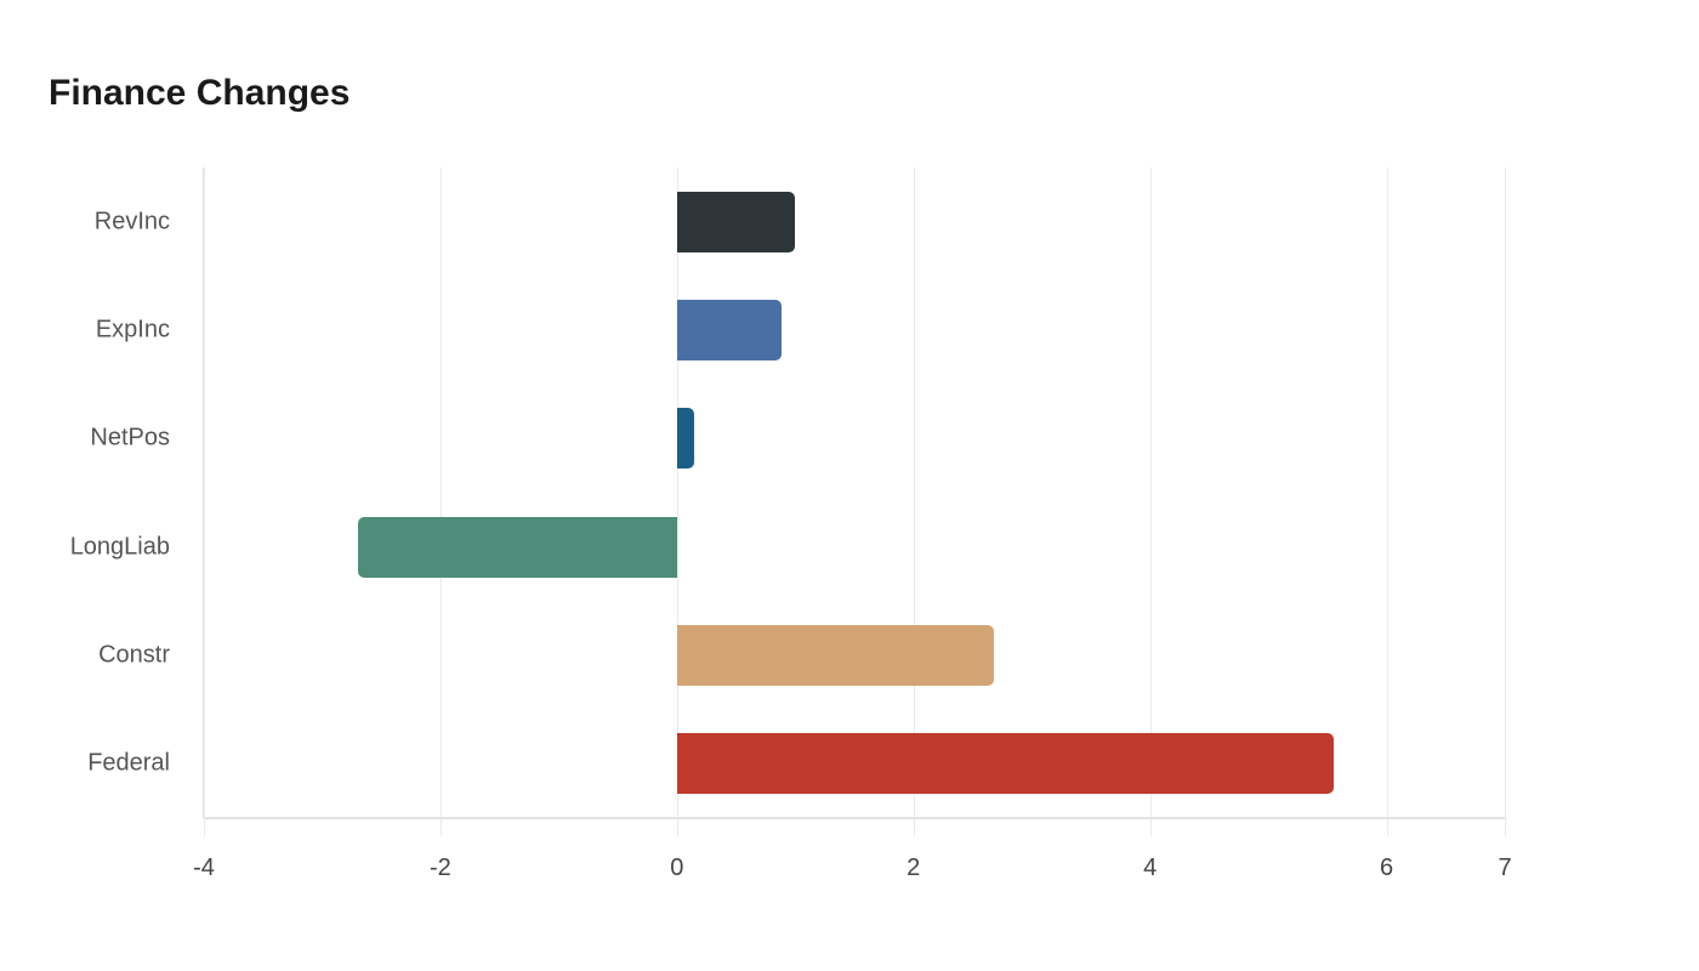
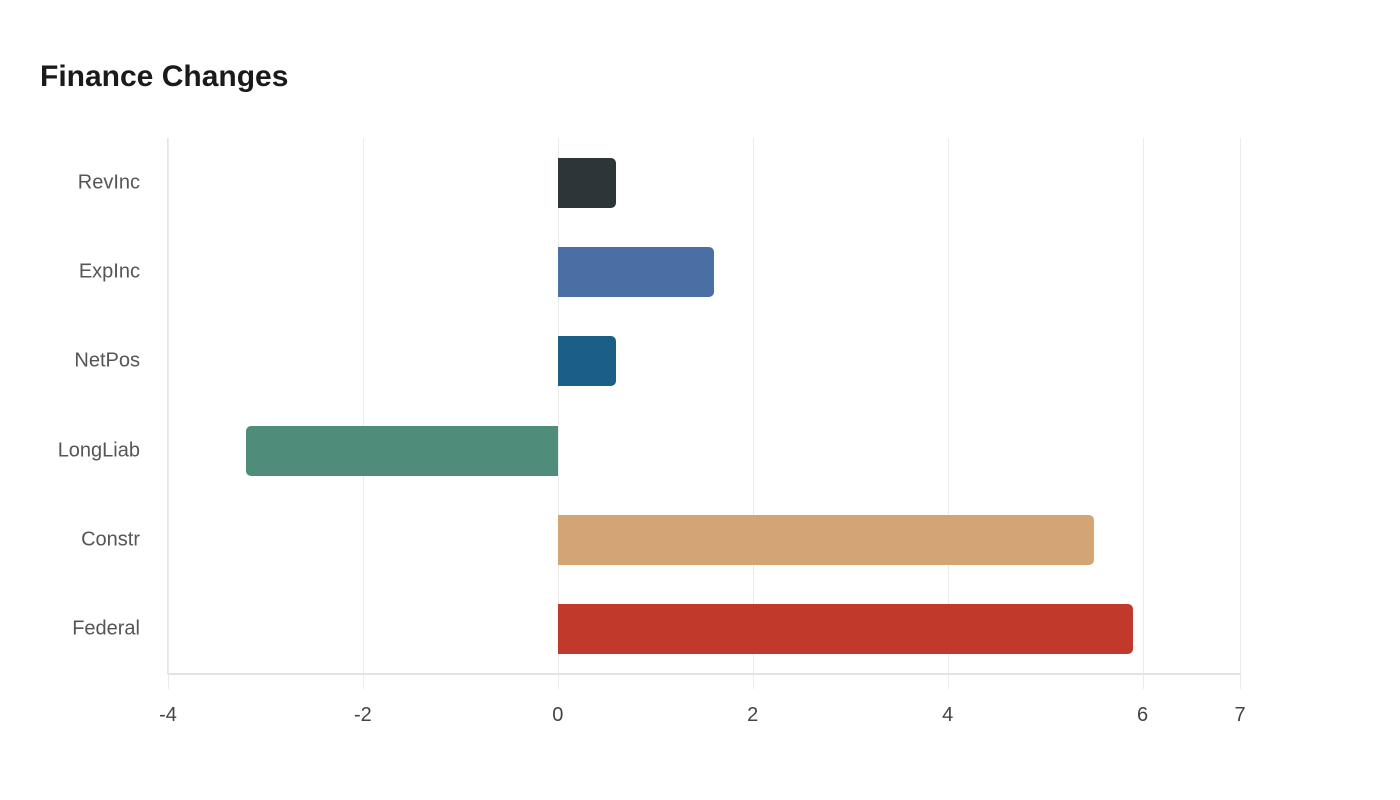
RevInc: 1.0 -> 0.6
ExpInc: 0.9 -> 1.6
NetPos: 0.1 -> 0.6
LongLiab: -2.7 -> -3.2
Constr: 2.7 -> 5.5
Federal: 5.5 -> 5.9
